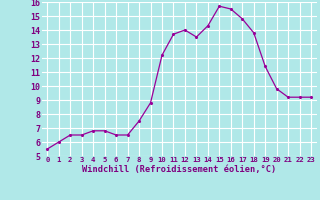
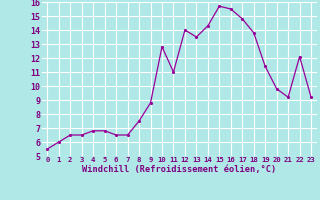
10: 12.2 -> 12.8
11: 13.7 -> 11.0
22: 9.2 -> 12.1
